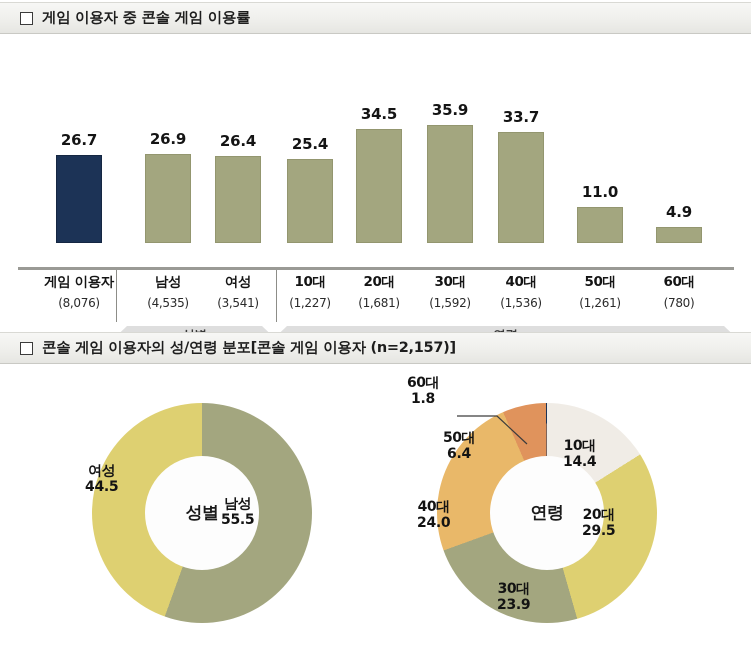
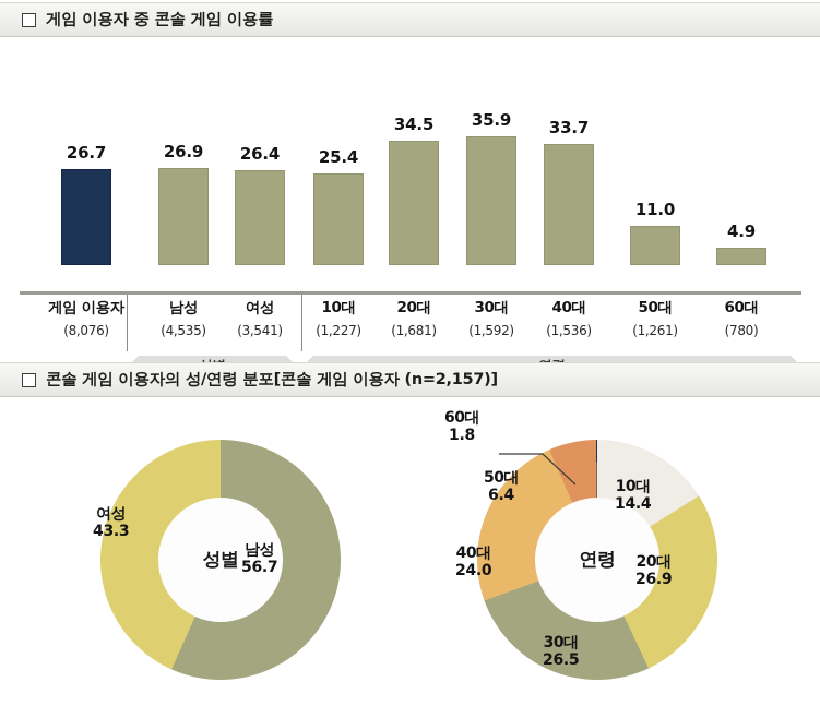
성별/남성: 55.5 -> 56.7
성별/여성: 44.5 -> 43.3
연령/20대: 29.5 -> 26.9
연령/30대: 23.9 -> 26.5
